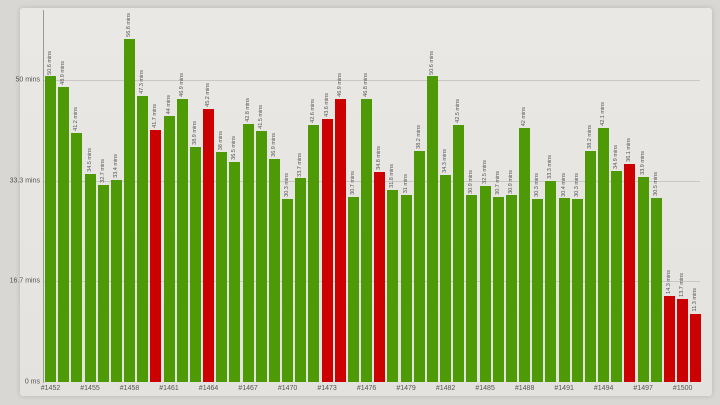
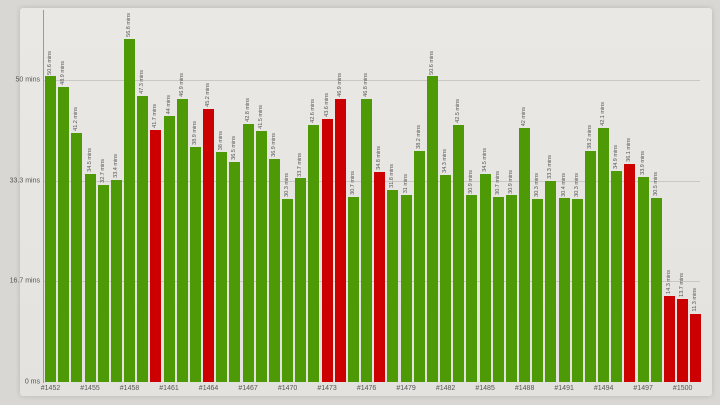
#1485: 32.5 -> 34.5
